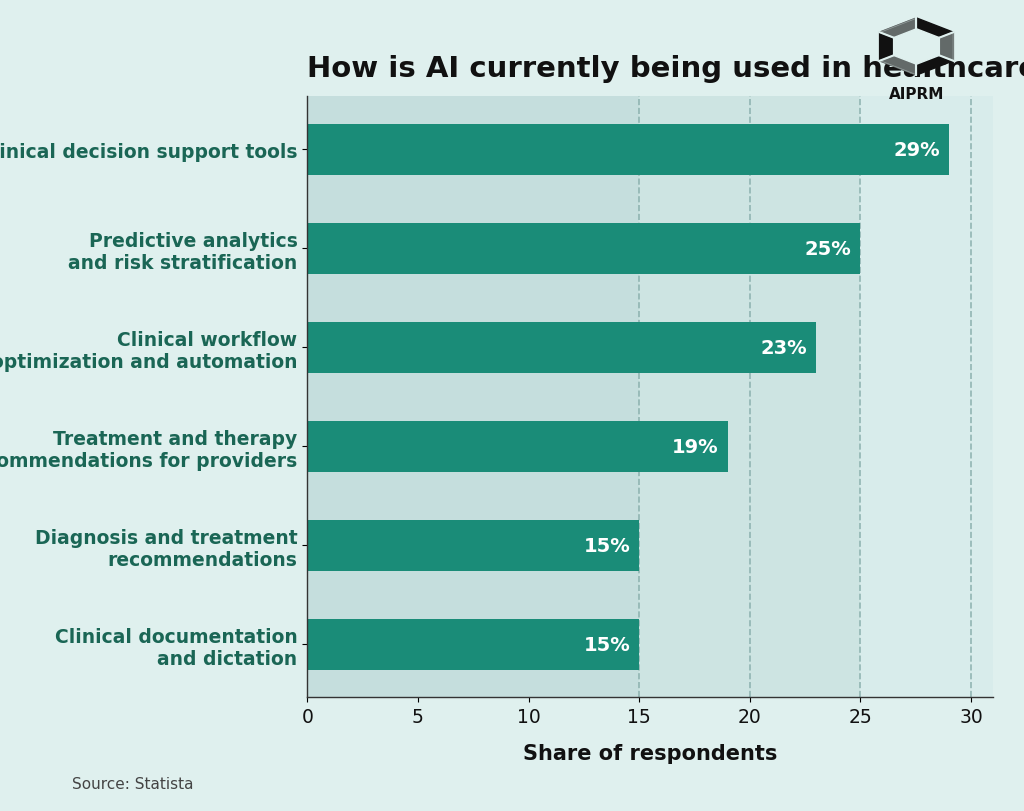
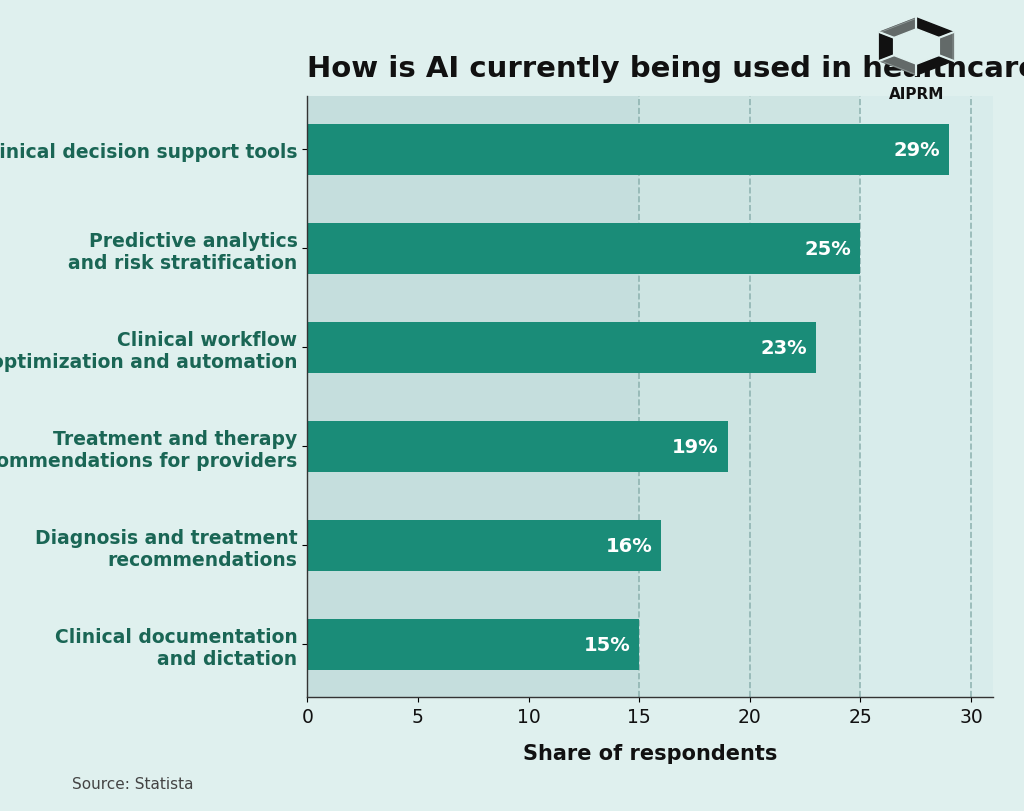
Diagnosis and treatment recommendations: 15% -> 16%
